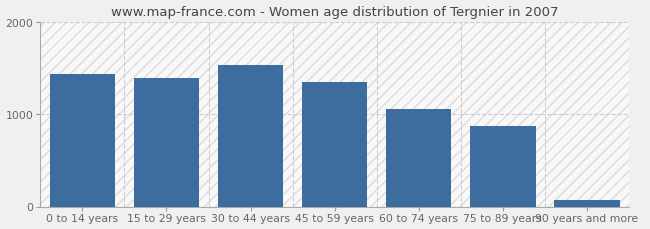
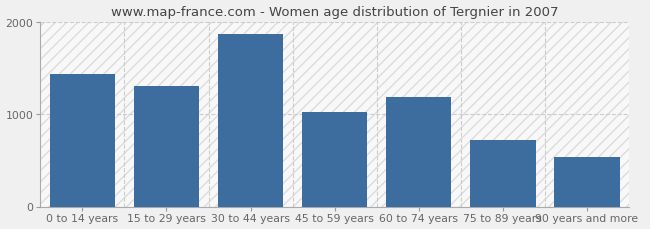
15 to 29 years: 1390 -> 1300
30 to 44 years: 1530 -> 1860
45 to 59 years: 1350 -> 1020
60 to 74 years: 1060 -> 1180
75 to 89 years: 870 -> 720
90 years and more: 60 -> 540
